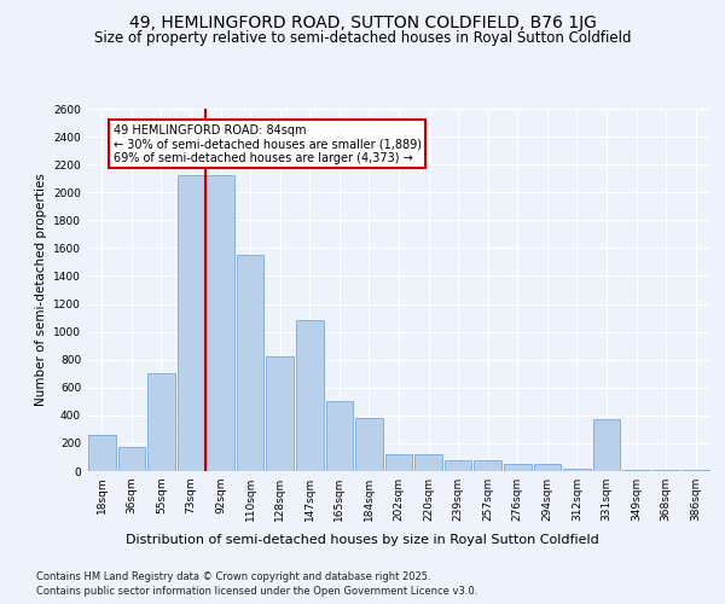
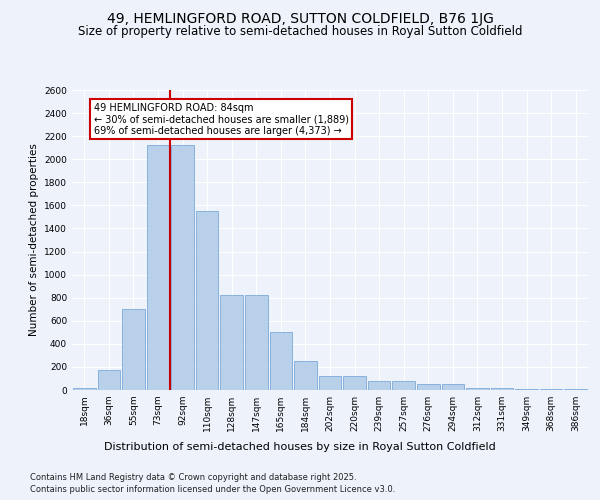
18sqm: 260 -> 20
147sqm: 1080 -> 820
184sqm: 380 -> 250
331sqm: 370 -> 20
